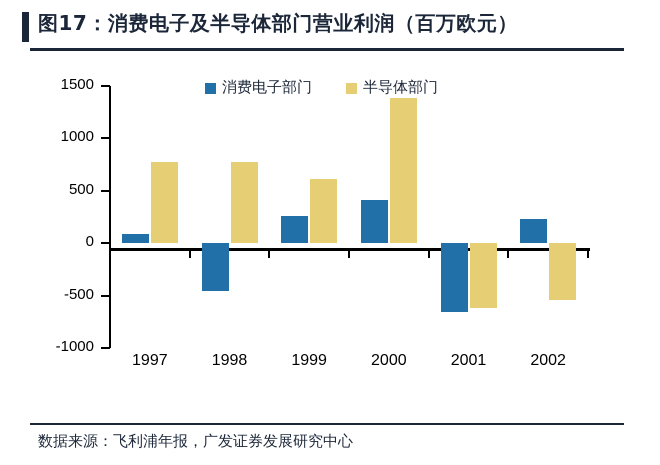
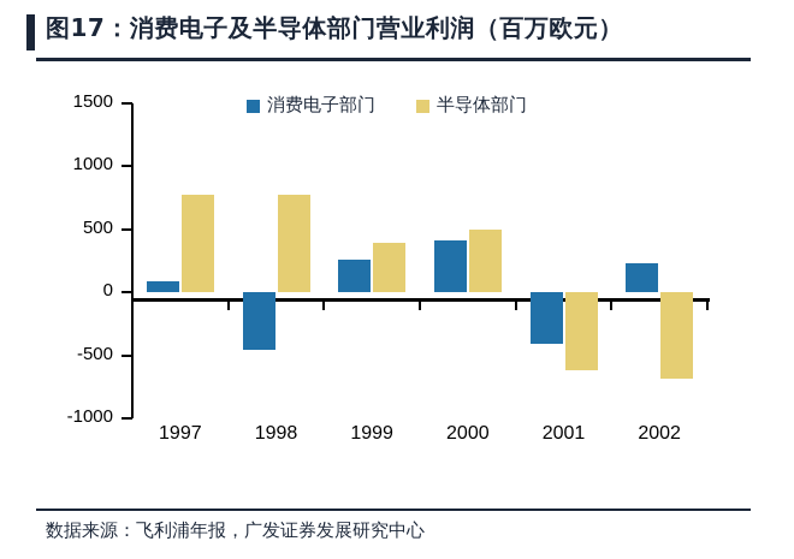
半导体部门/1999: 610 -> 390
半导体部门/2000: 1380 -> 500
消费电子部门/2001: -660 -> -410
半导体部门/2002: -540 -> -690
